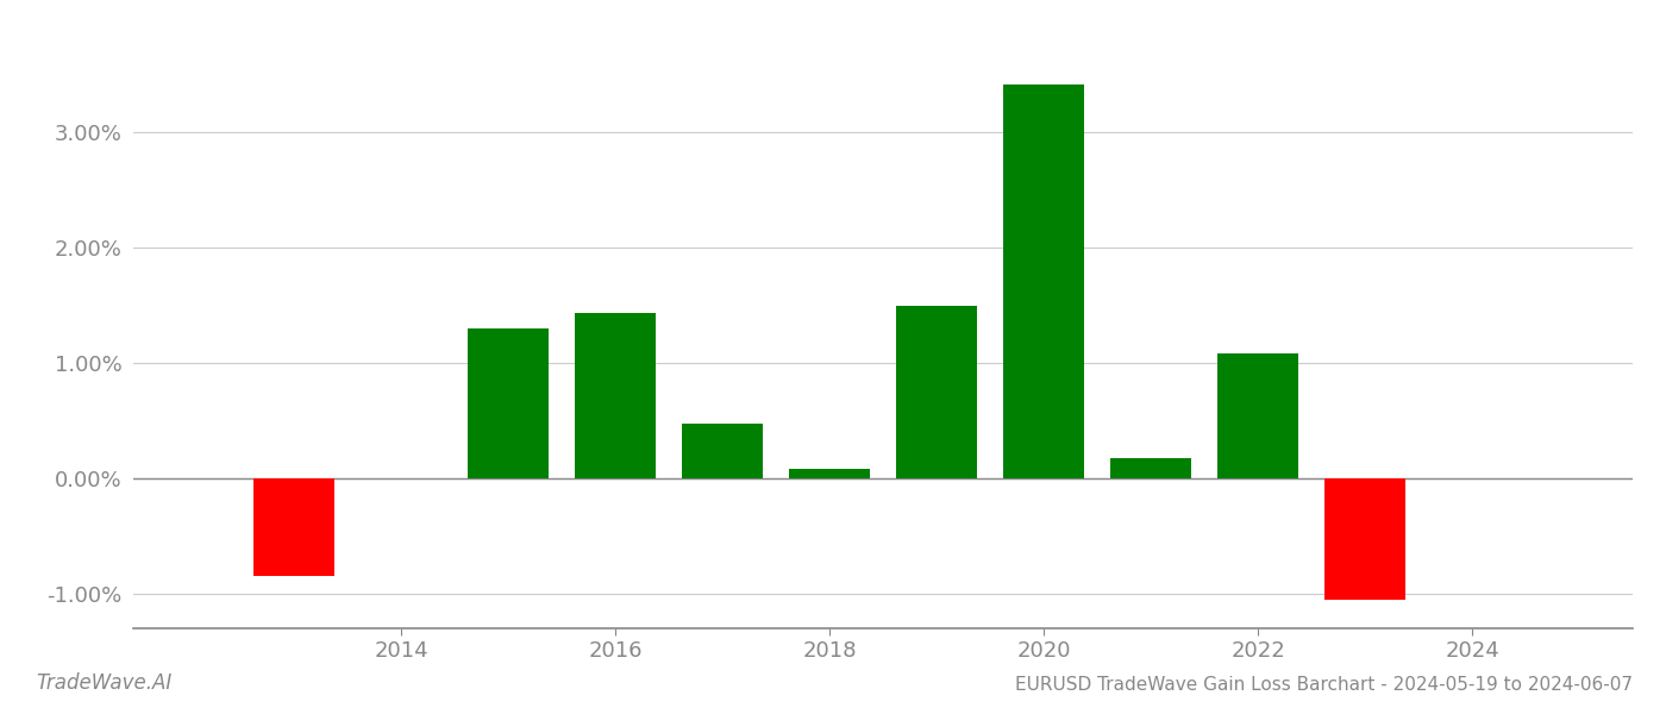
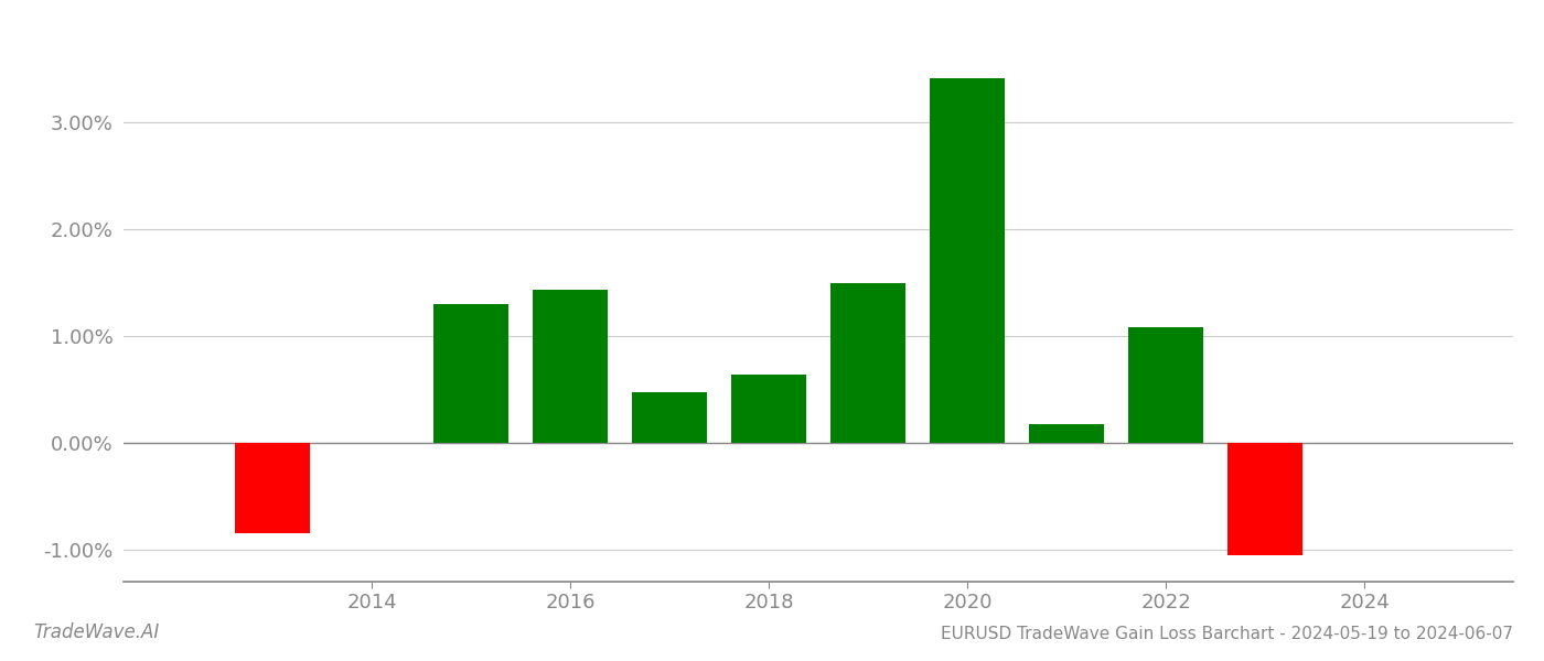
2018: 0.08% -> 0.64%
